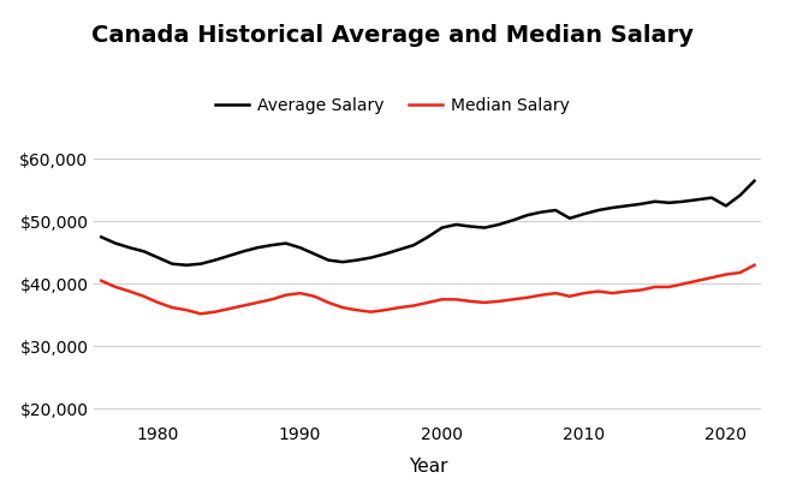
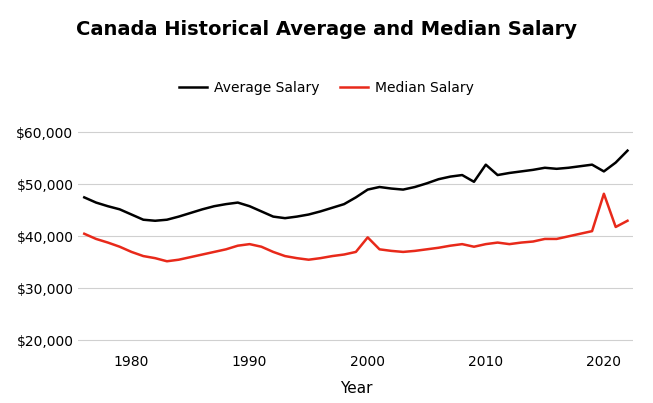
Median Salary/2000: $37,500 -> $39,800
Average Salary/2010: $51,200 -> $53,800
Median Salary/2020: $41,500 -> $48,200
